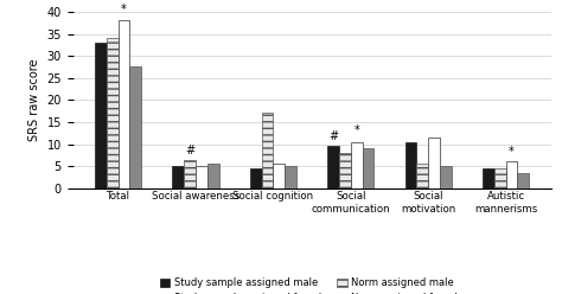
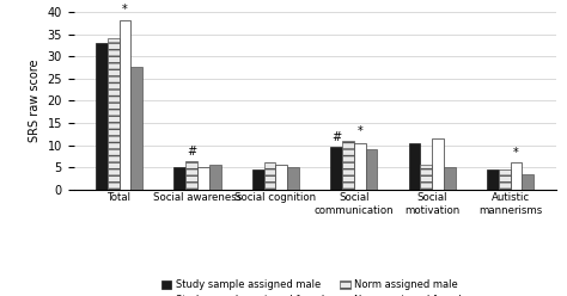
Norm assigned male/Social cognition: 17.0 -> 6.0
Norm assigned male/Social communication: 8.0 -> 11.0
